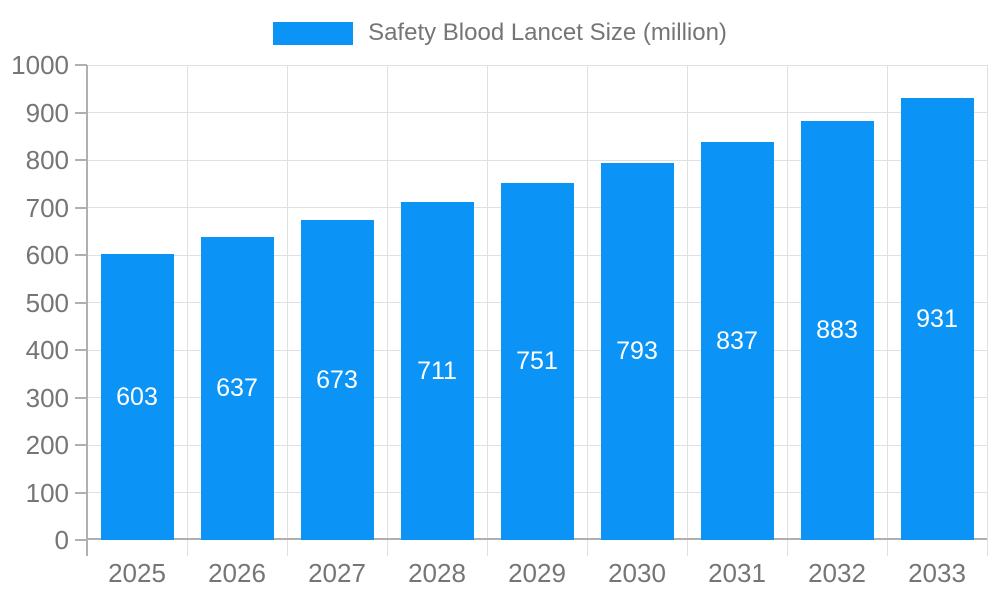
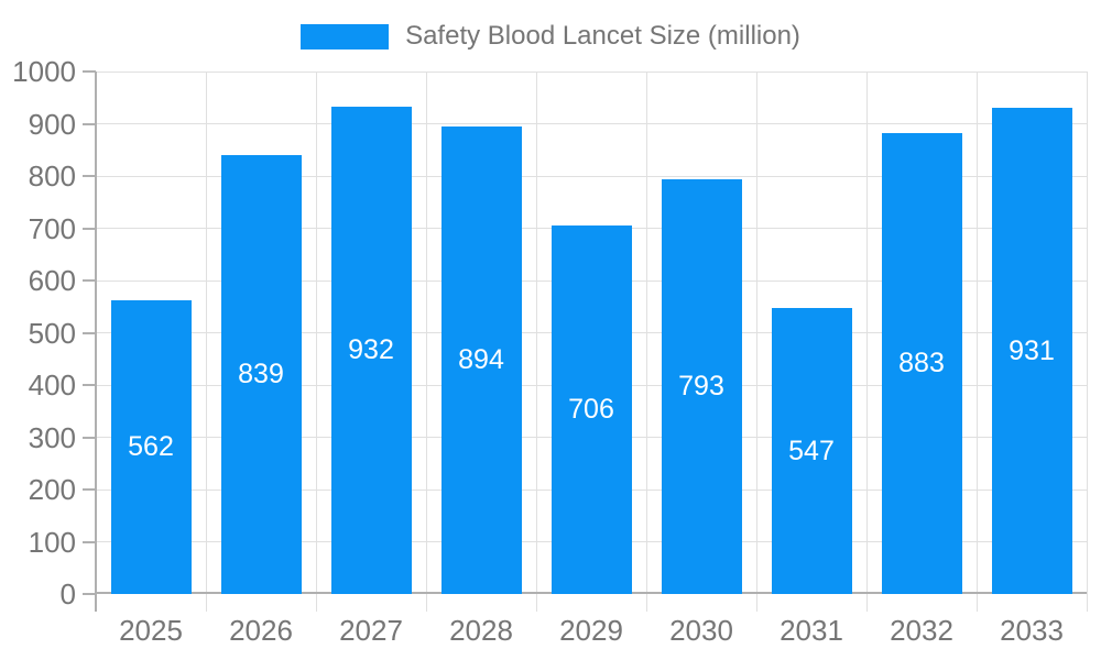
2025: 603 -> 562
2026: 637 -> 839
2027: 673 -> 932
2028: 711 -> 894
2029: 751 -> 706
2031: 837 -> 547
